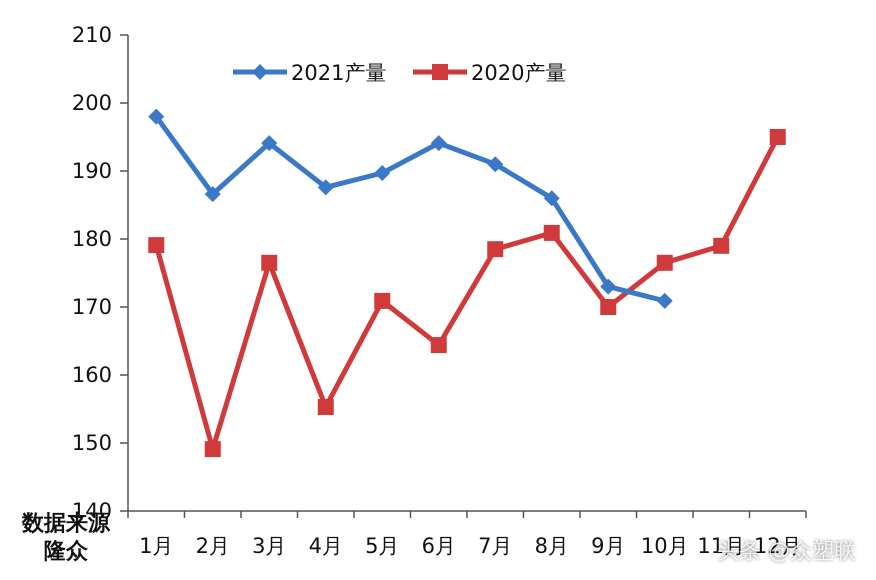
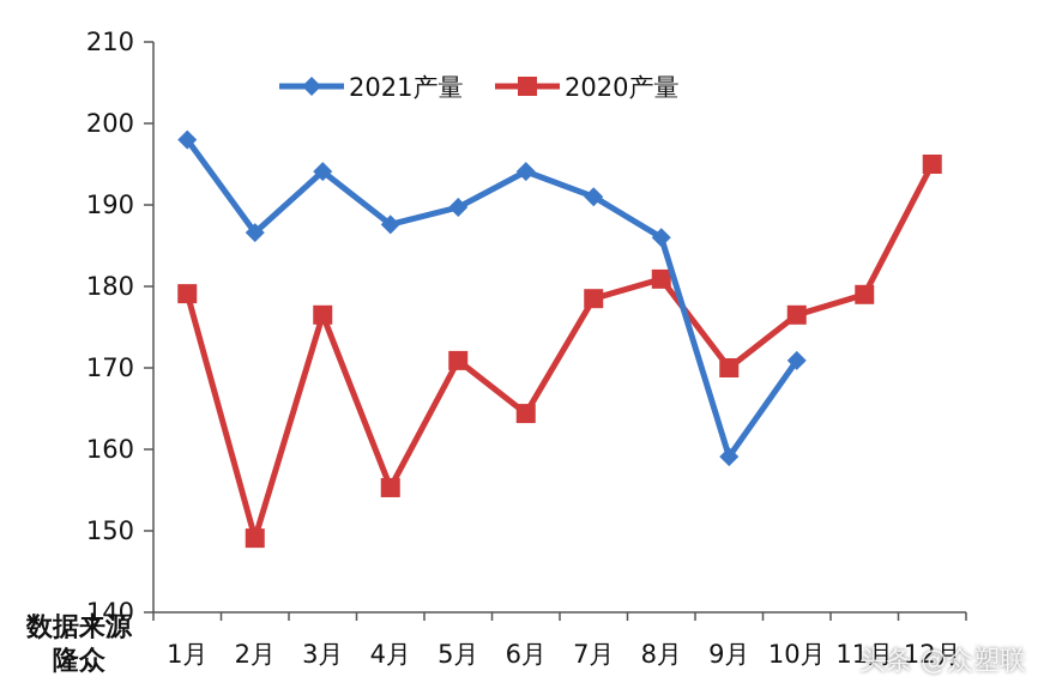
2021产量/9月: 173 -> 159
